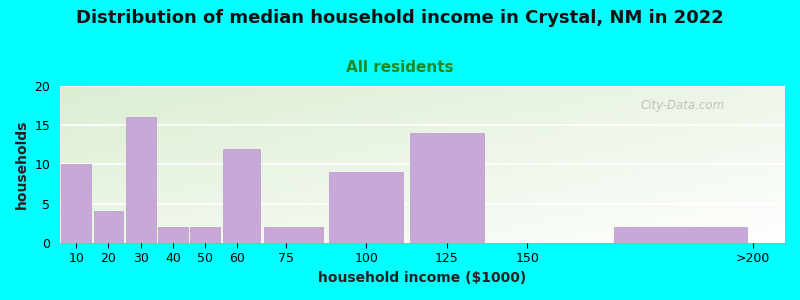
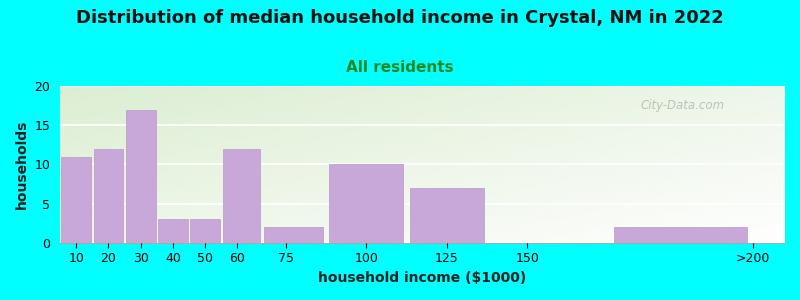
10: 10 -> 11
20: 4 -> 12
30: 16 -> 17
40: 2 -> 3
50: 2 -> 3
100: 9 -> 10
125: 14 -> 7
